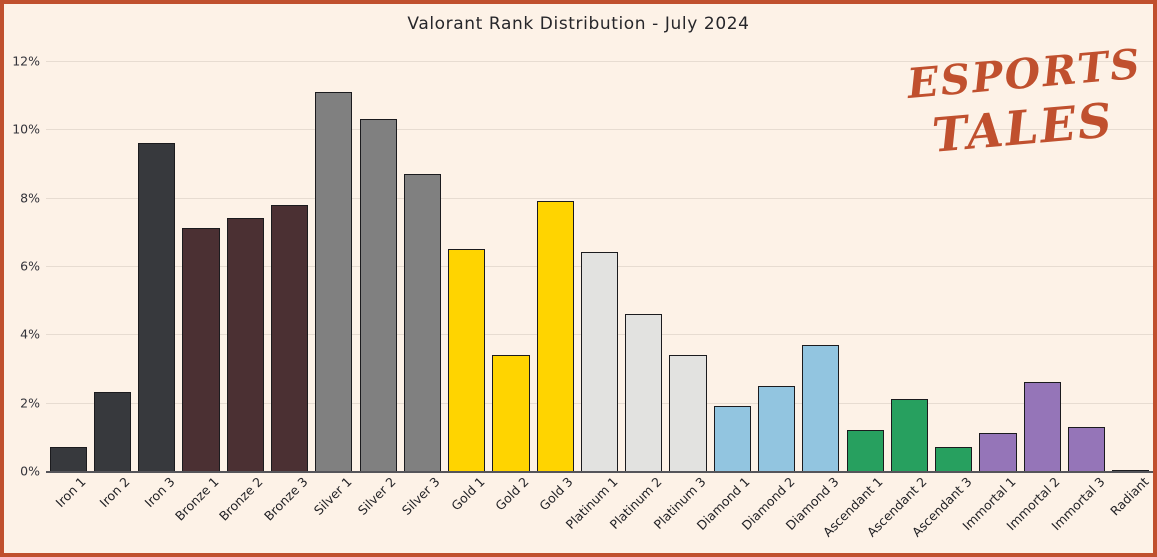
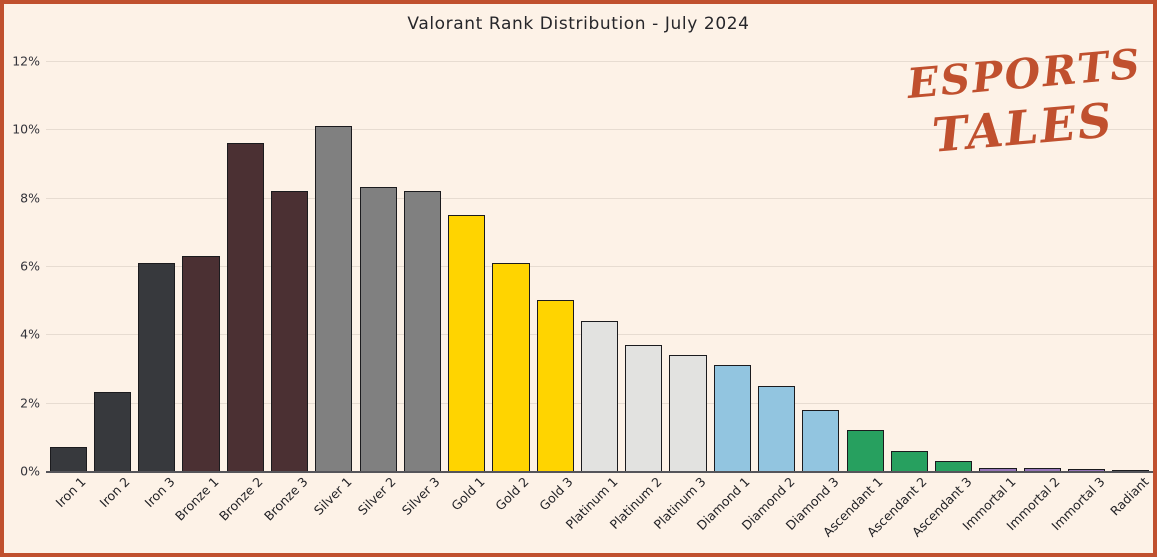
Iron 3: 9.6% -> 6.1%
Bronze 1: 7.1% -> 6.3%
Bronze 2: 7.4% -> 9.6%
Bronze 3: 7.8% -> 8.2%
Silver 1: 11.1% -> 10.1%
Silver 2: 10.3% -> 8.3%
Silver 3: 8.7% -> 8.2%
Gold 1: 6.5% -> 7.5%
Gold 2: 3.4% -> 6.1%
Gold 3: 7.9% -> 5.0%
Platinum 1: 6.4% -> 4.4%
Platinum 2: 4.6% -> 3.7%
Diamond 1: 1.9% -> 3.1%
Diamond 3: 3.7% -> 1.8%
Ascendant 2: 2.1% -> 0.6%
Ascendant 3: 0.7% -> 0.3%
Immortal 1: 1.1% -> 0.1%
Immortal 2: 2.6% -> 0.1%
Immortal 3: 1.3% -> 0.1%
